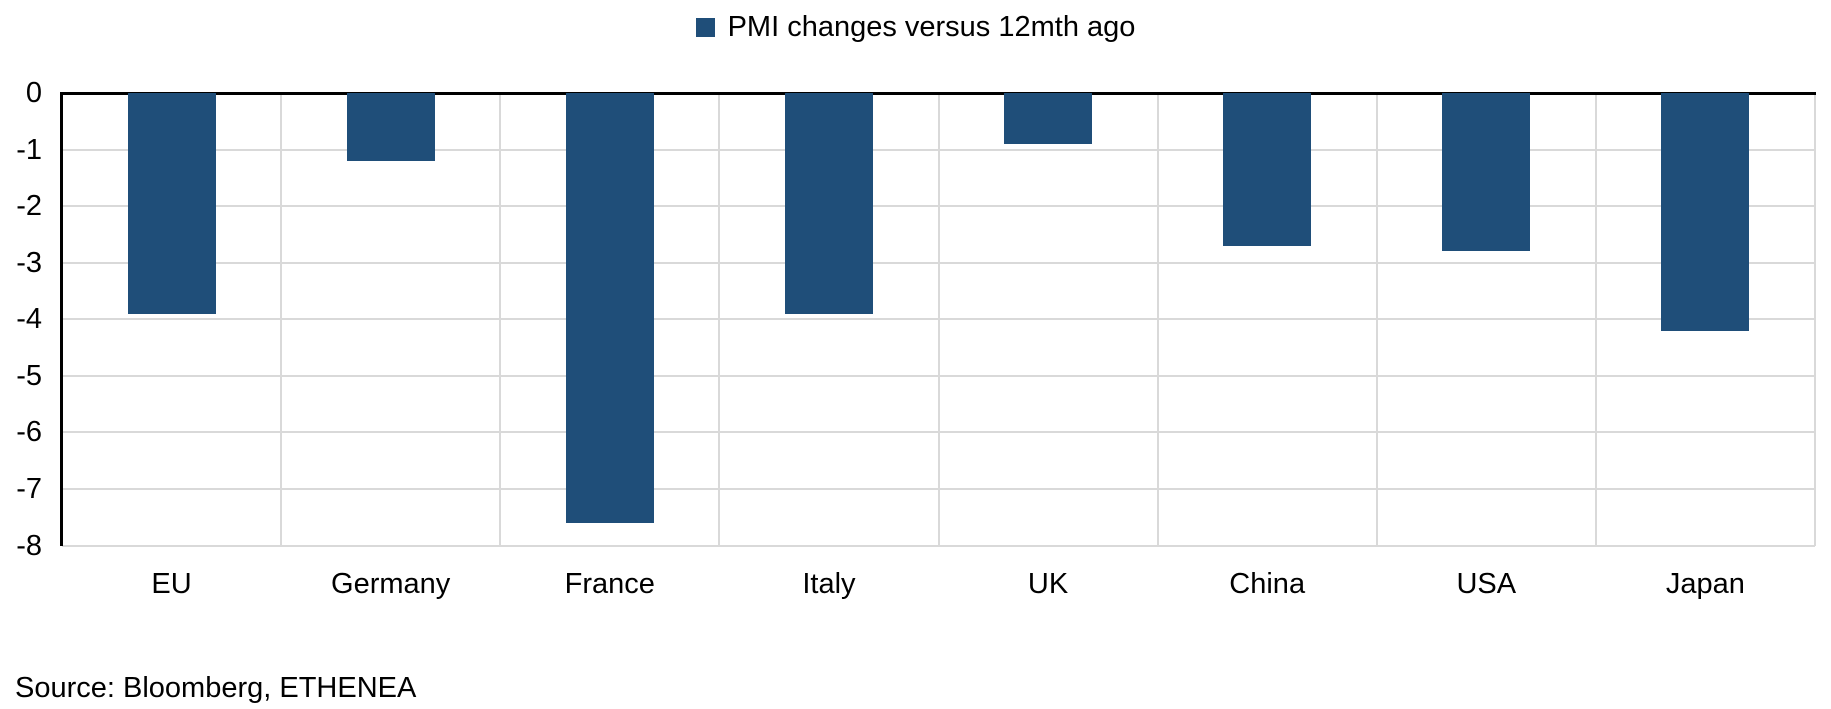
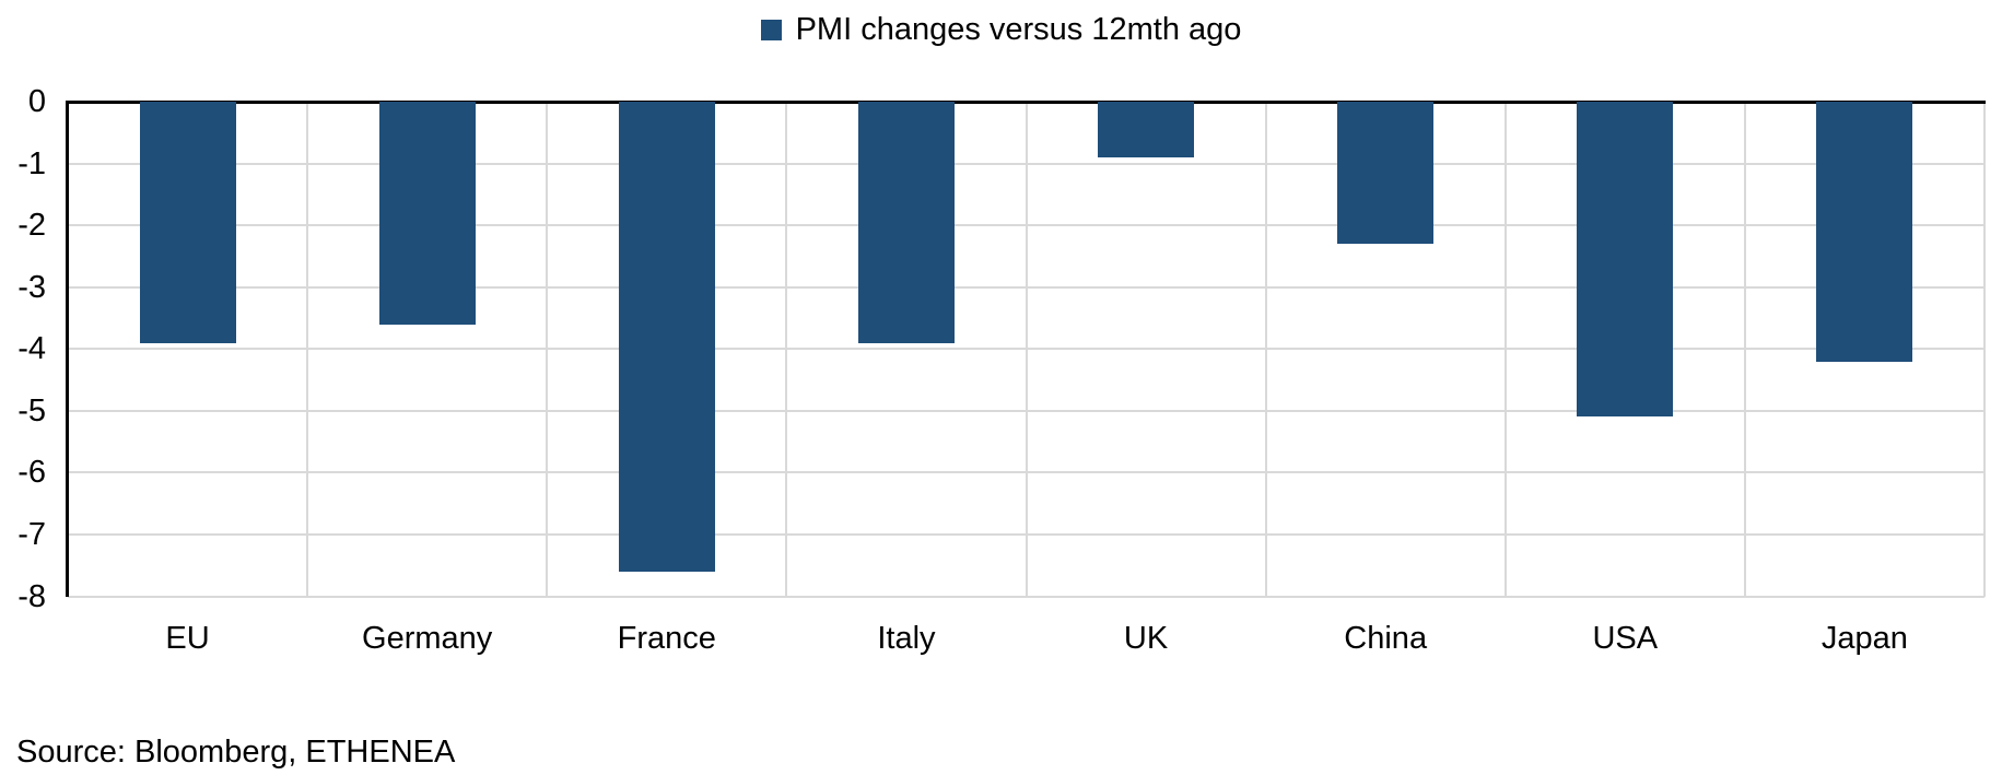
Germany: -1.2 -> -3.6
China: -2.7 -> -2.3
USA: -2.8 -> -5.1
